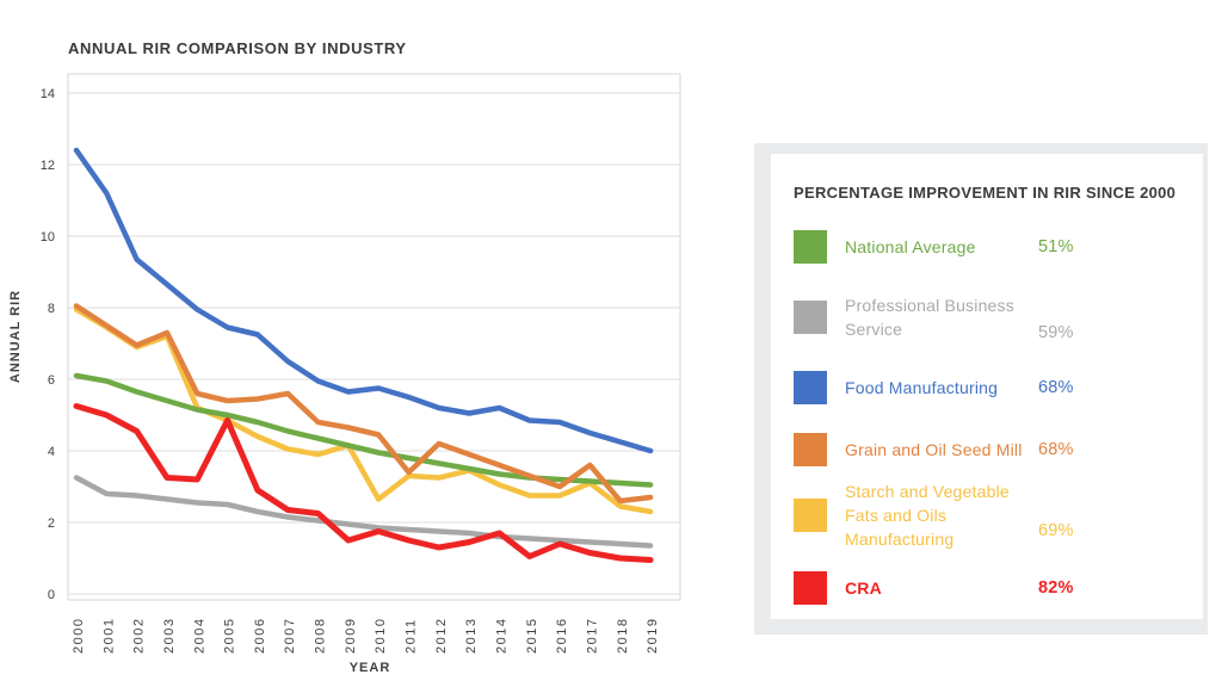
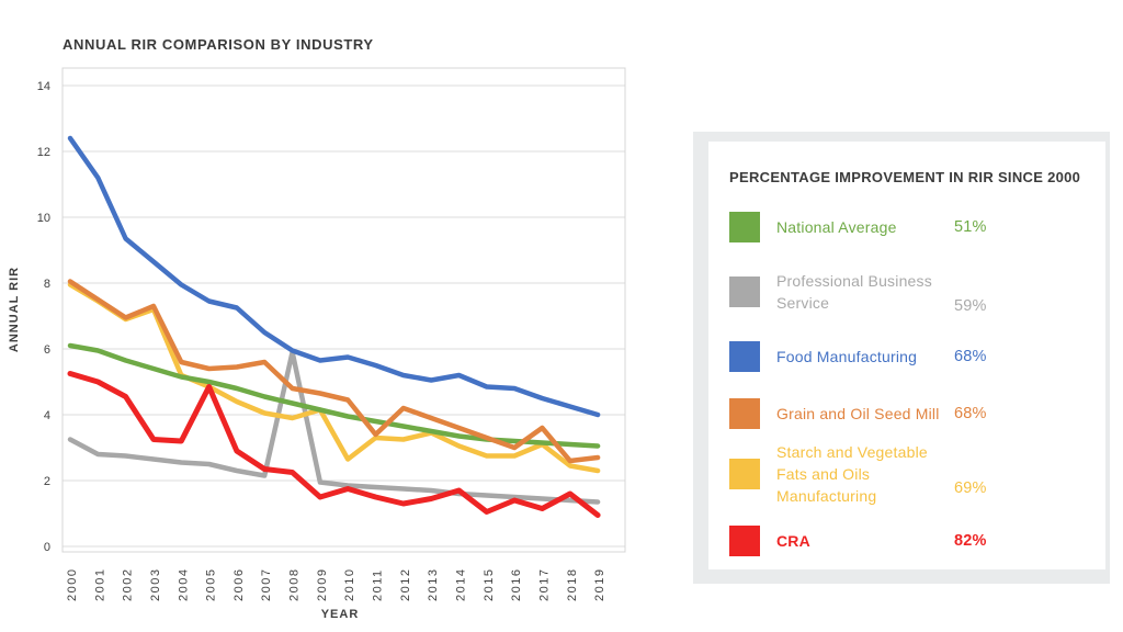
Professional Business Service/2008: 2.0 -> 5.9
CRA/2018: 1.0 -> 1.6
